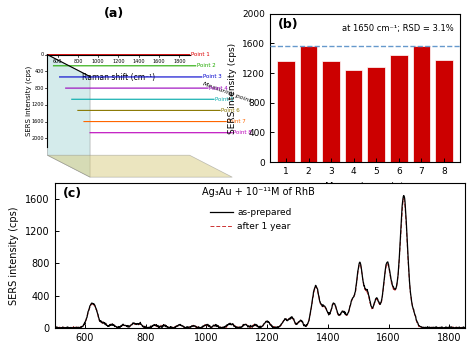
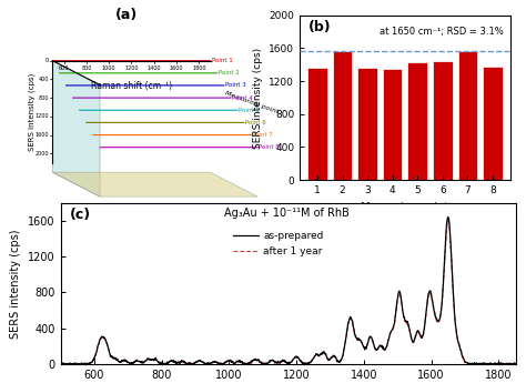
4: 1240 -> 1360
5: 1280 -> 1430
